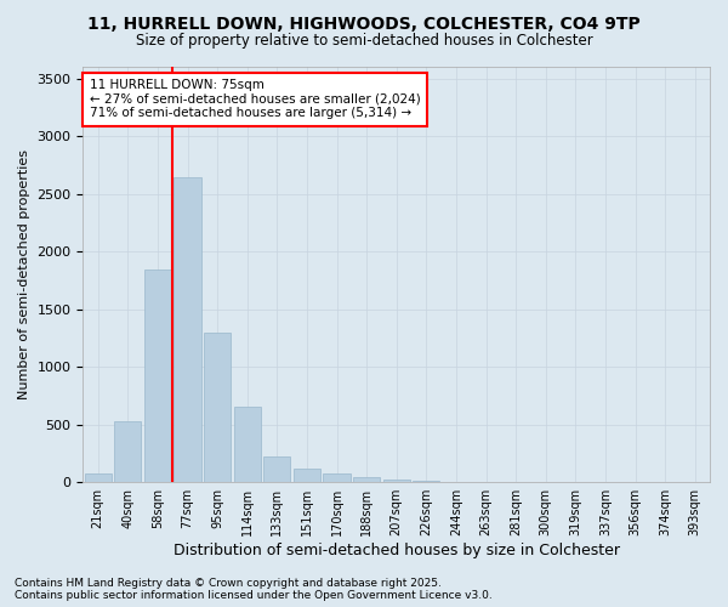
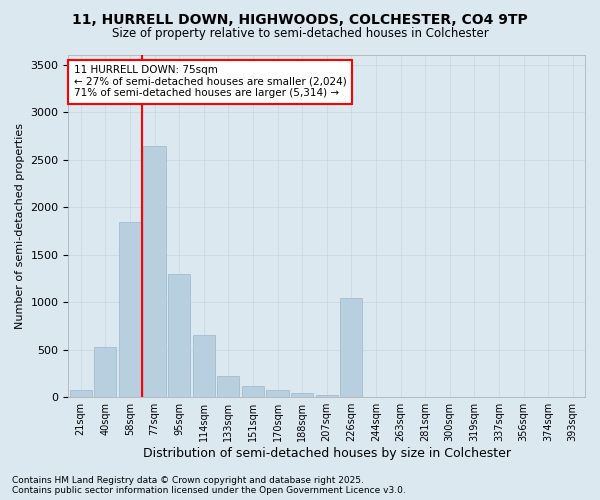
226sqm: 10 -> 1040
